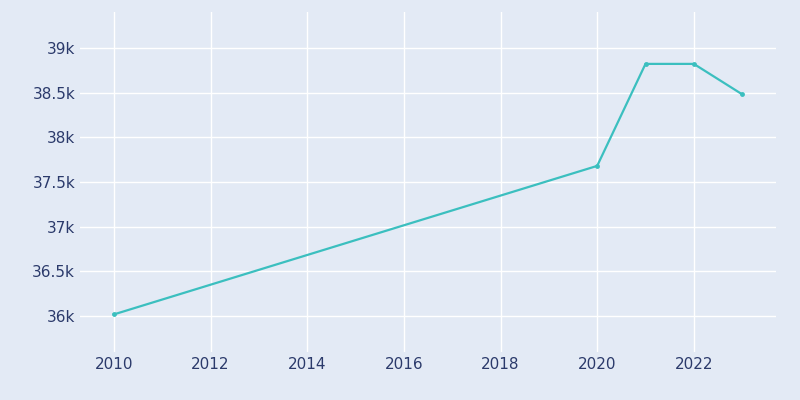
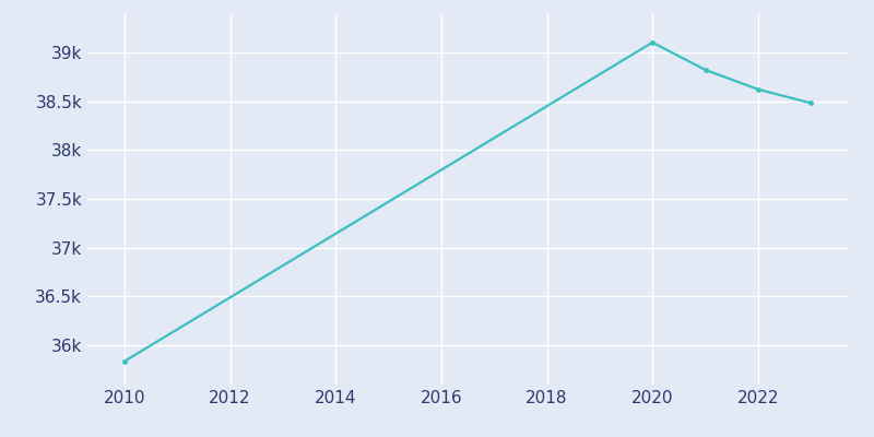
2010: 36.02k -> 35.84k
2020: 37.68k -> 39.10k
2022: 38.82k -> 38.62k
